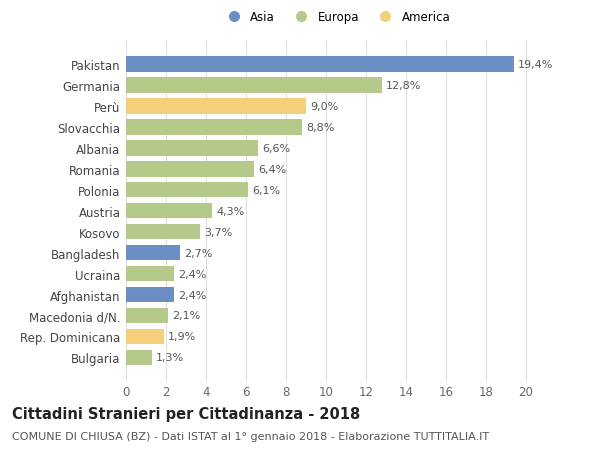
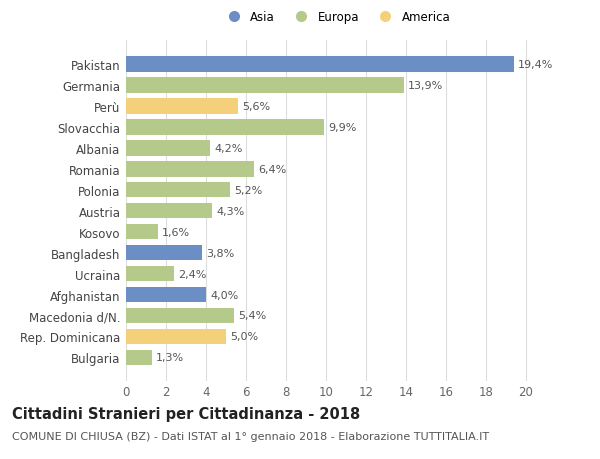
Germania: 12,8% -> 13,9%
Perù: 9,0% -> 5,6%
Slovacchia: 8,8% -> 9,9%
Albania: 6,6% -> 4,2%
Polonia: 6,1% -> 5,2%
Kosovo: 3,7% -> 1,6%
Bangladesh: 2,7% -> 3,8%
Afghanistan: 2,4% -> 4,0%
Macedonia d/N.: 2,1% -> 5,4%
Rep. Dominicana: 1,9% -> 5,0%
